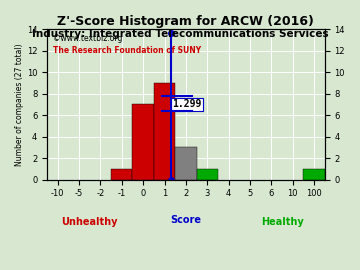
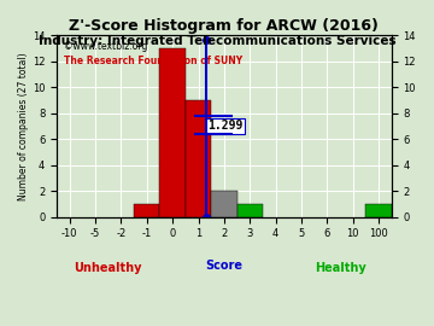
0: 7 -> 13
2: 3 -> 2
